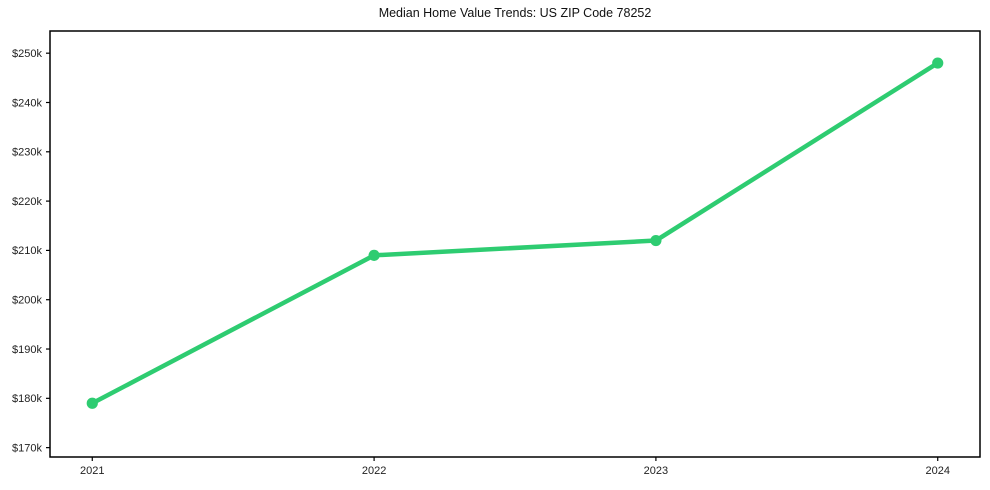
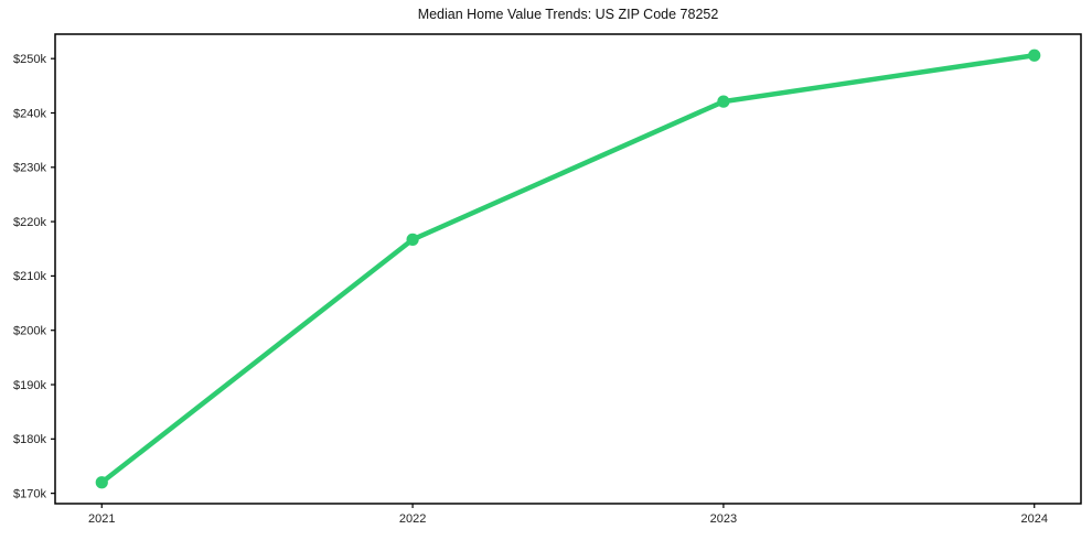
2021: $179k -> $172k
2022: $209k -> $217k
2023: $212k -> $242k
2024: $248k -> $251k
